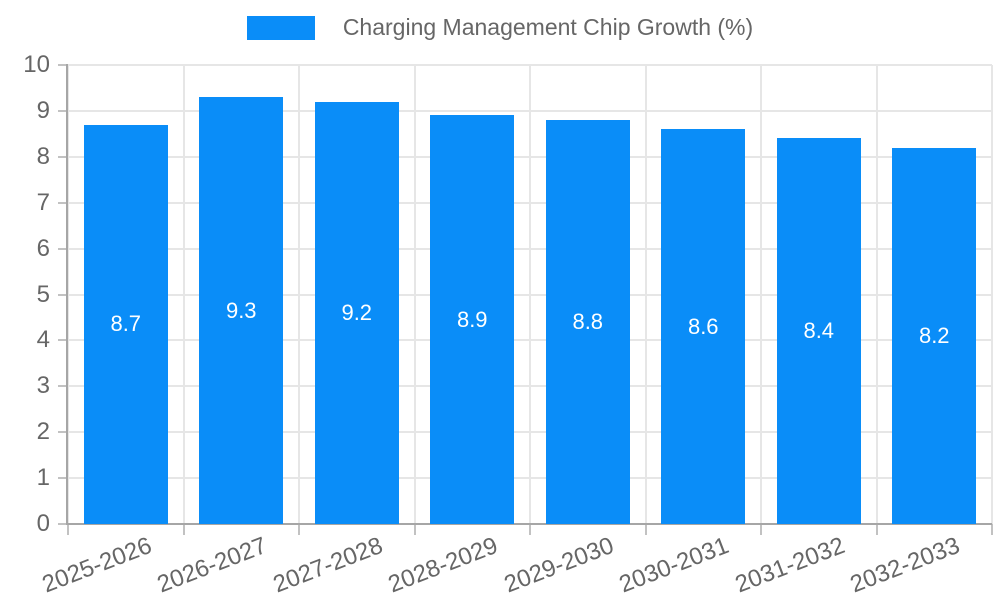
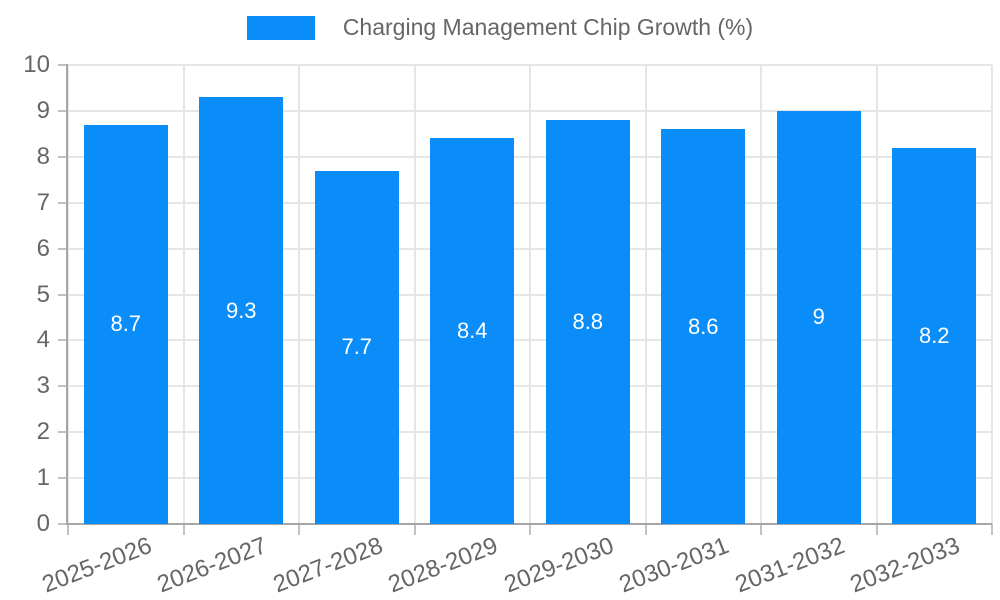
2027-2028: 9.2 -> 7.7
2028-2029: 8.9 -> 8.4
2031-2032: 8.4 -> 9
